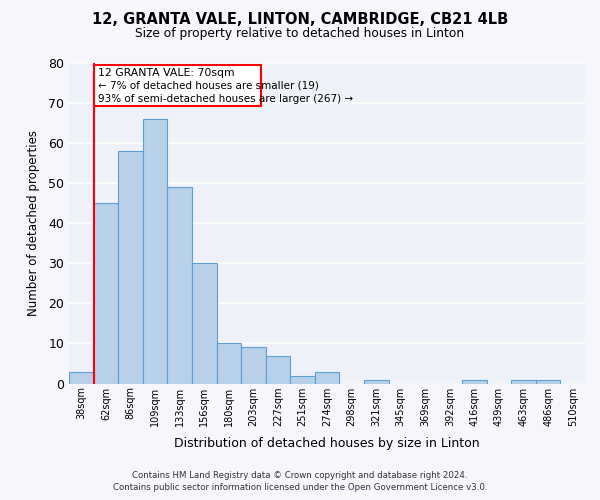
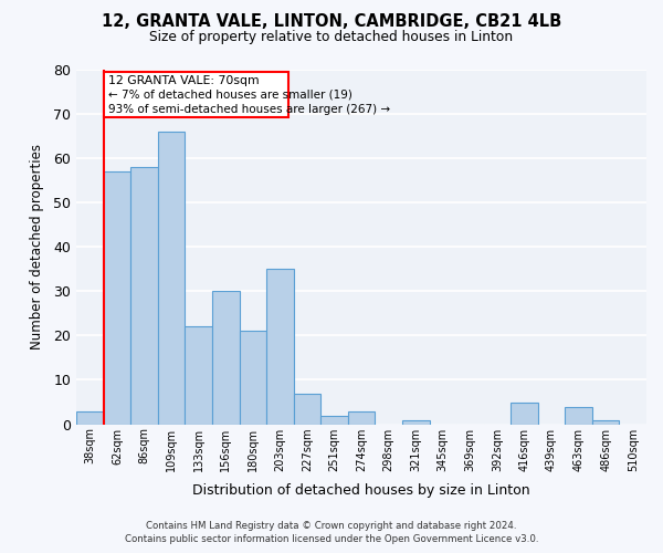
62sqm: 45 -> 57
133sqm: 49 -> 22
180sqm: 10 -> 21
203sqm: 9 -> 35
416sqm: 1 -> 5
463sqm: 1 -> 4
